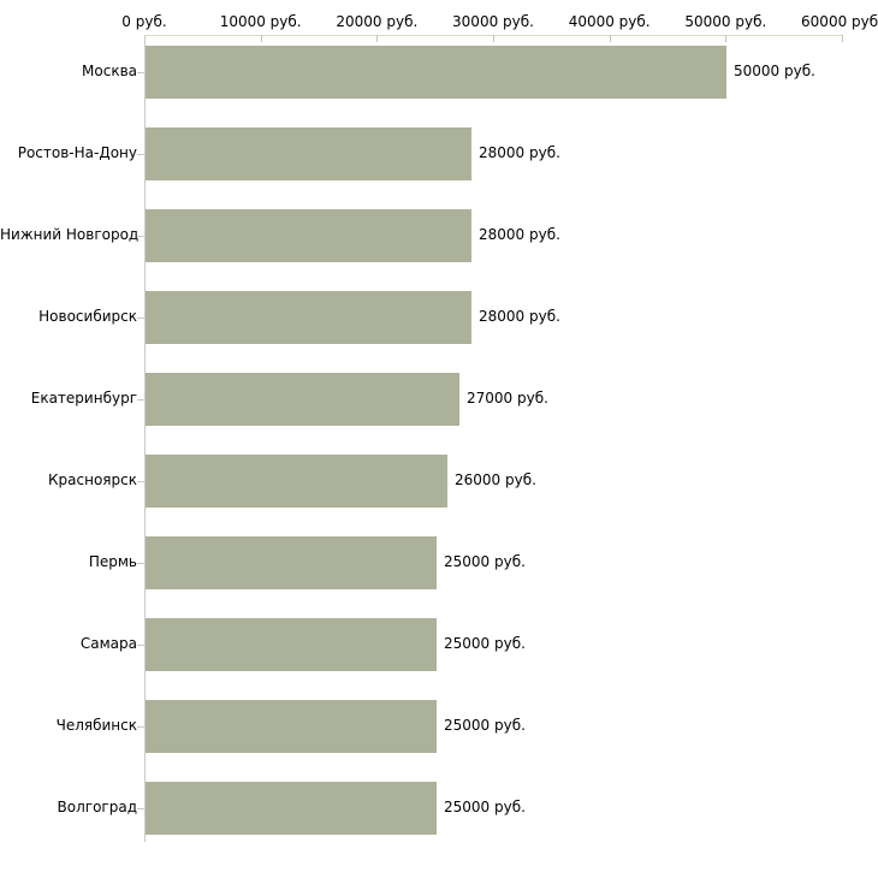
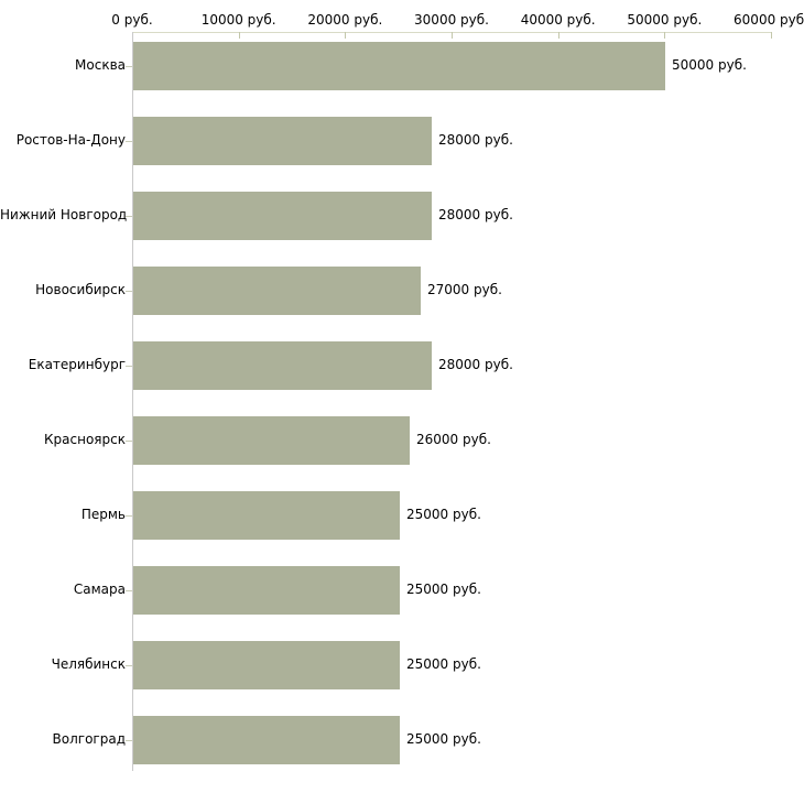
Новосибирск: 28000 -> 27000
Екатеринбург: 27000 -> 28000
